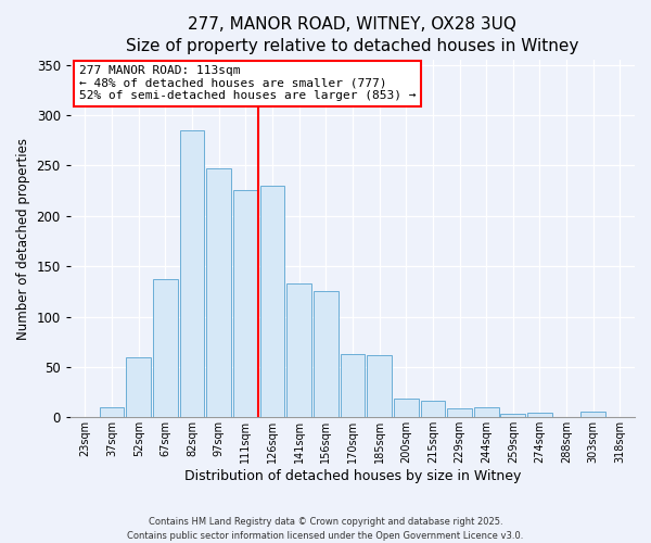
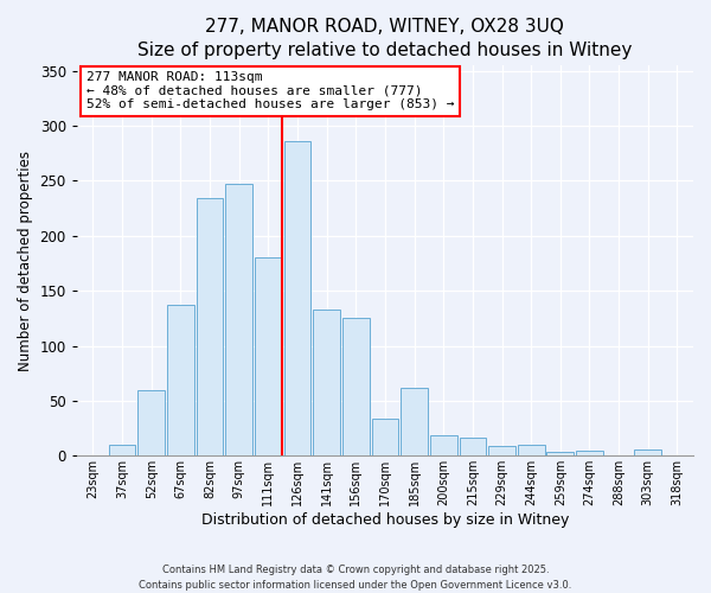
82sqm: 285 -> 234
111sqm: 226 -> 180
126sqm: 230 -> 286
170sqm: 63 -> 34
